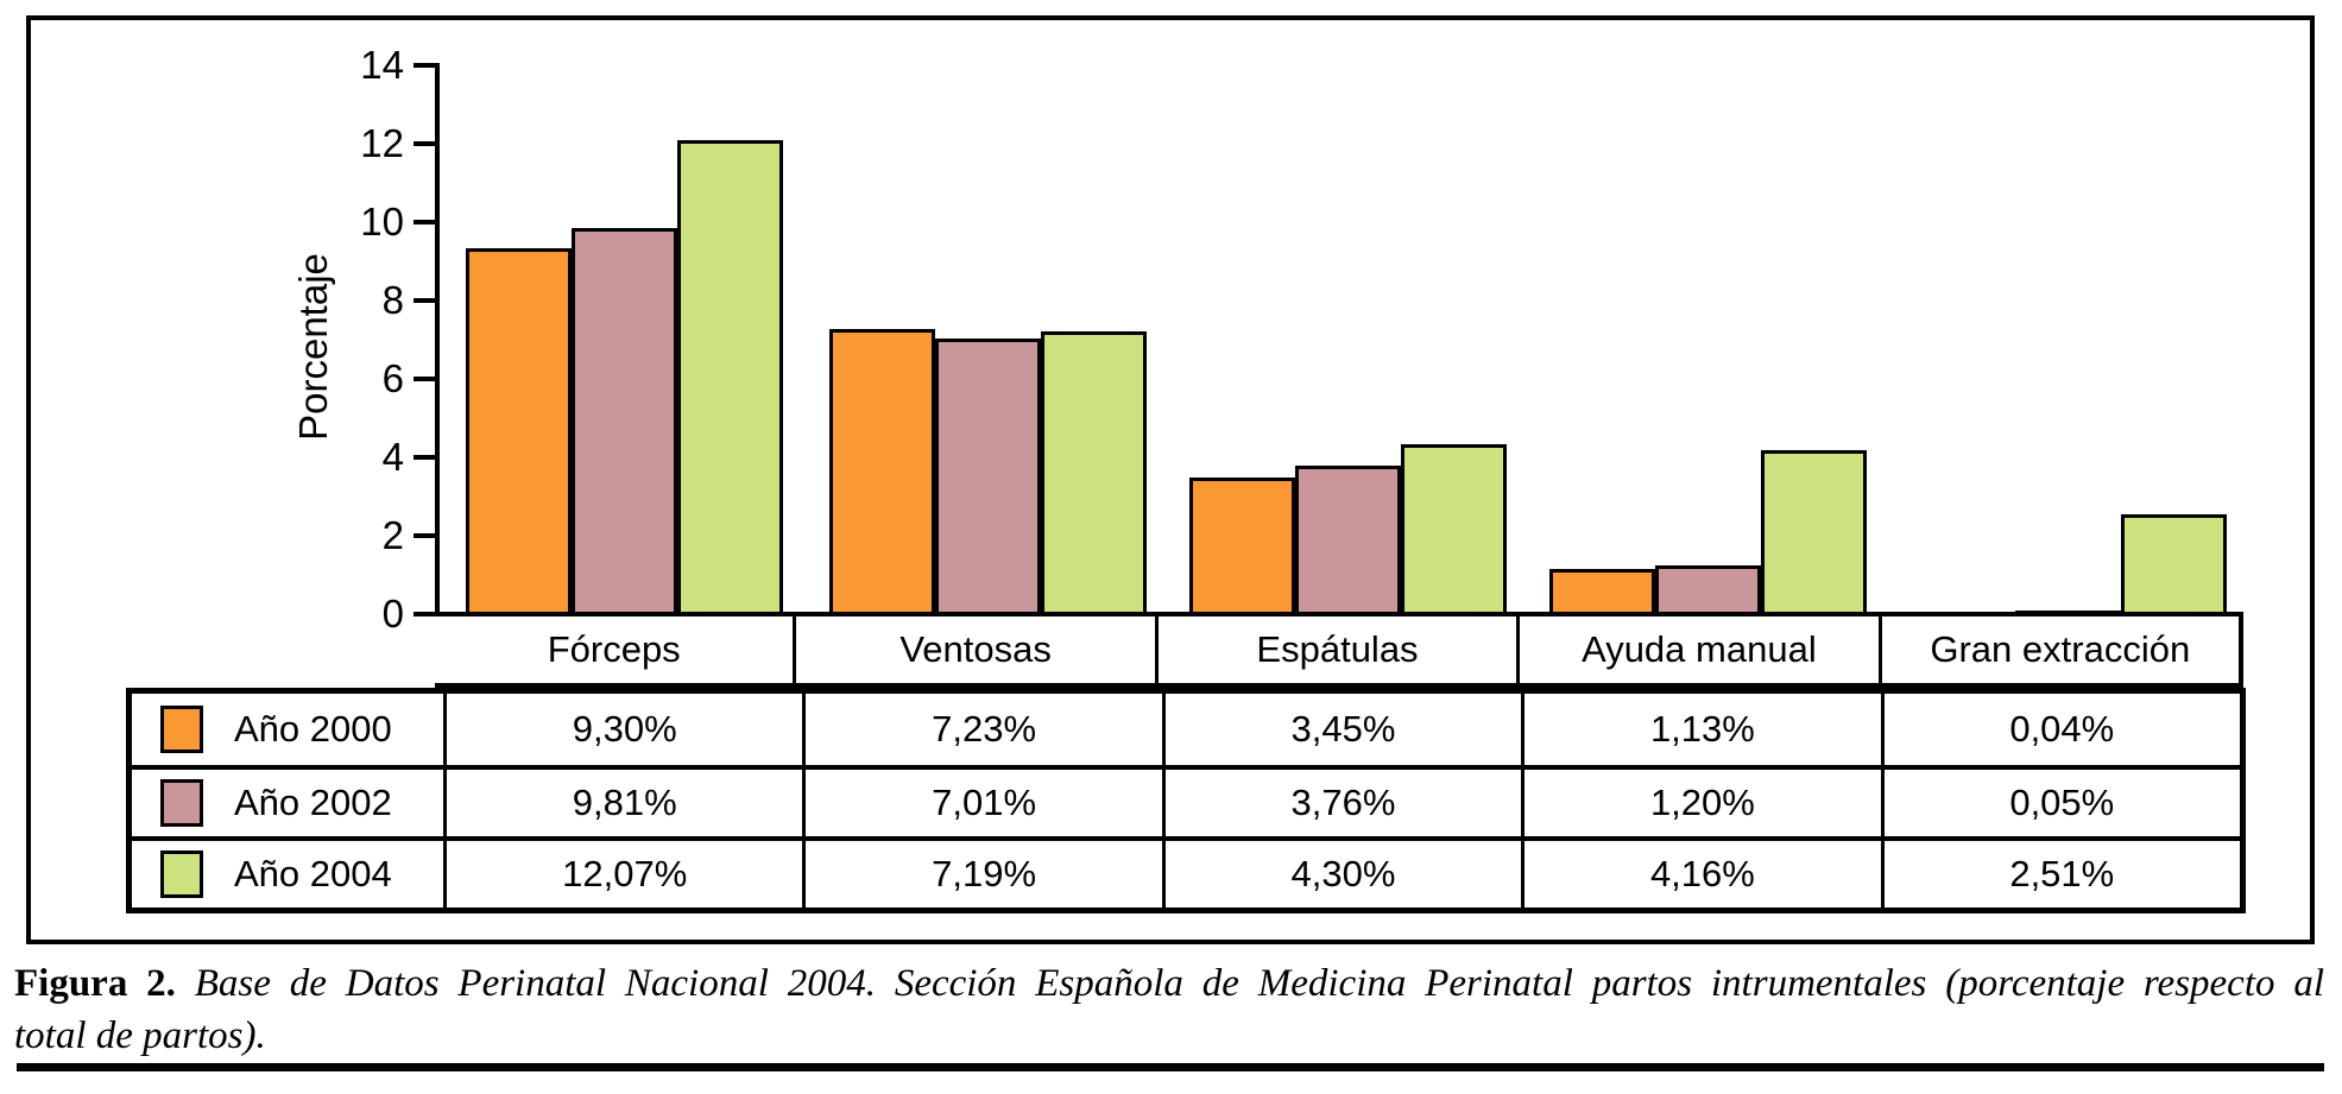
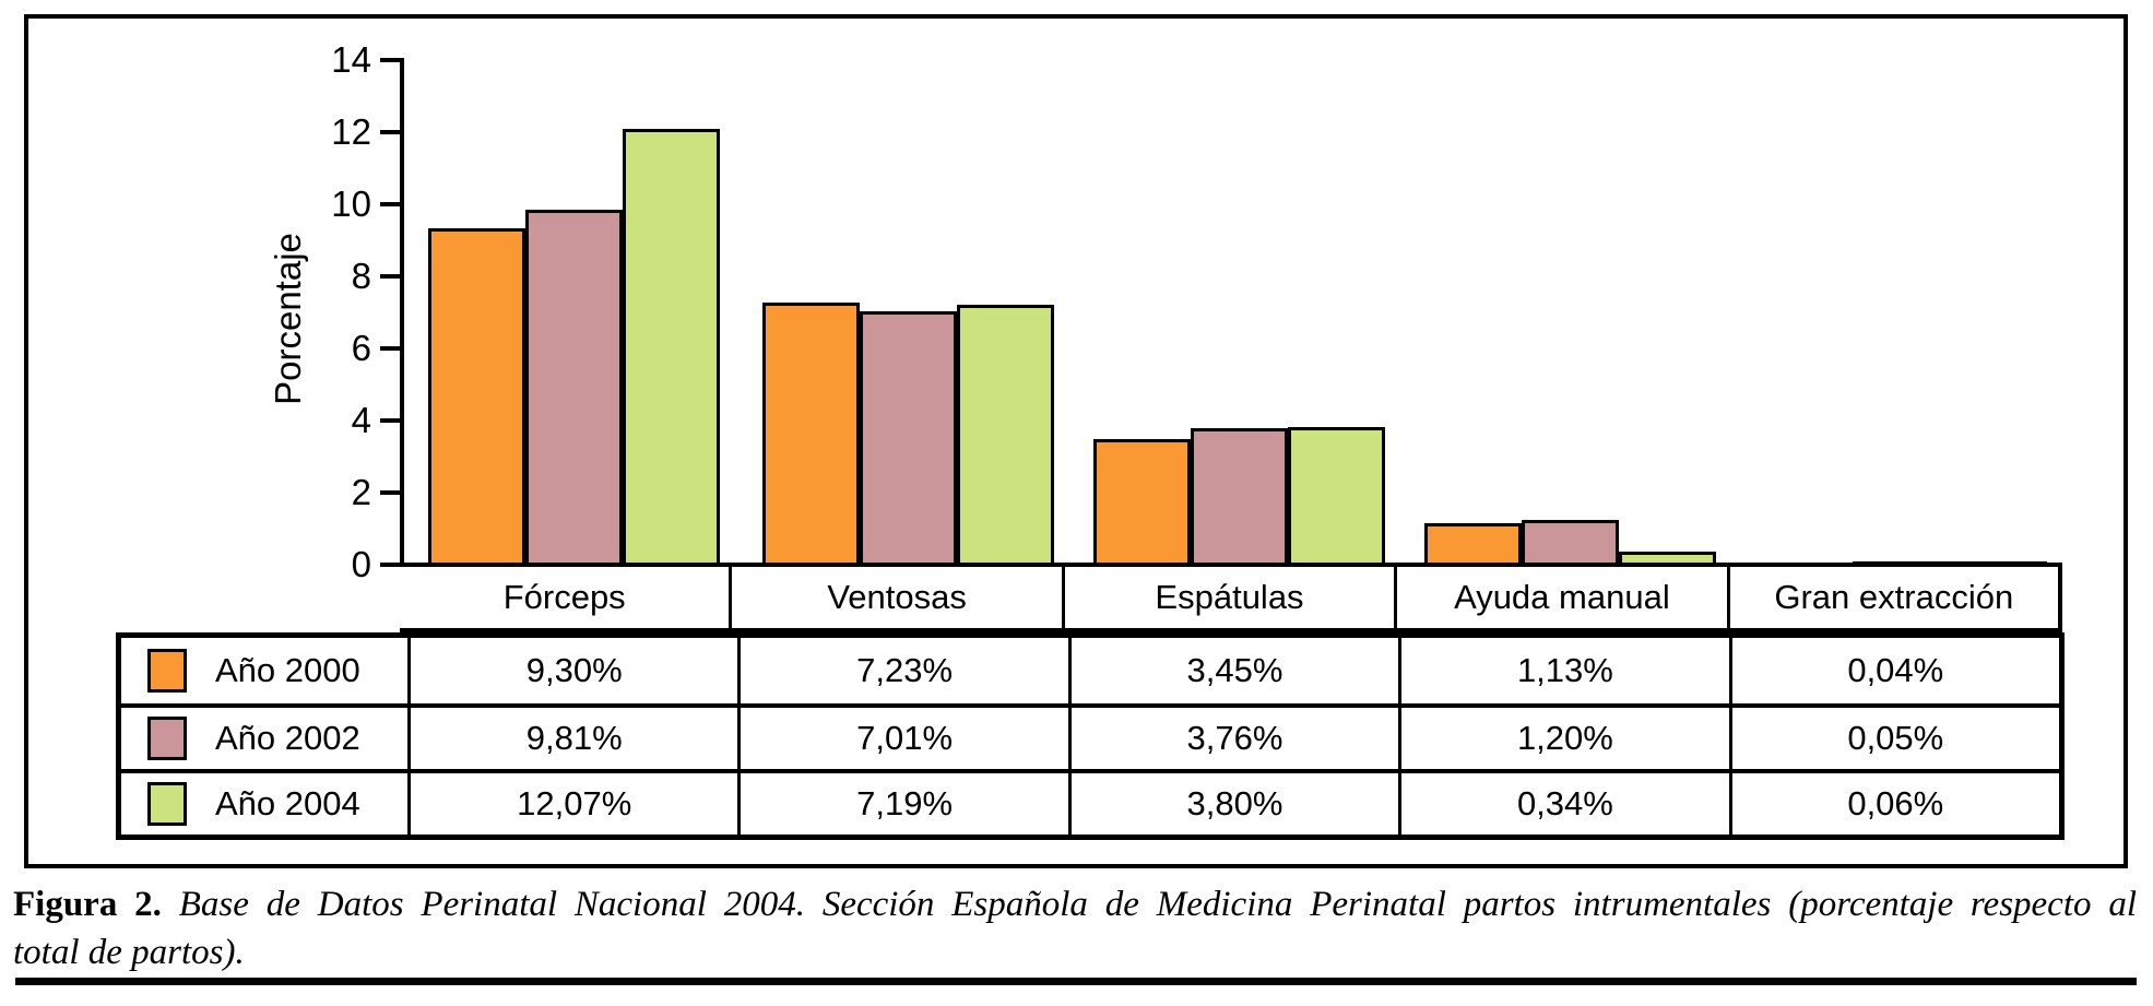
Año 2004/Espátulas: 4,30% -> 3,80%
Año 2004/Ayuda manual: 4,16% -> 0,34%
Año 2004/Gran extracción: 2,51% -> 0,06%
